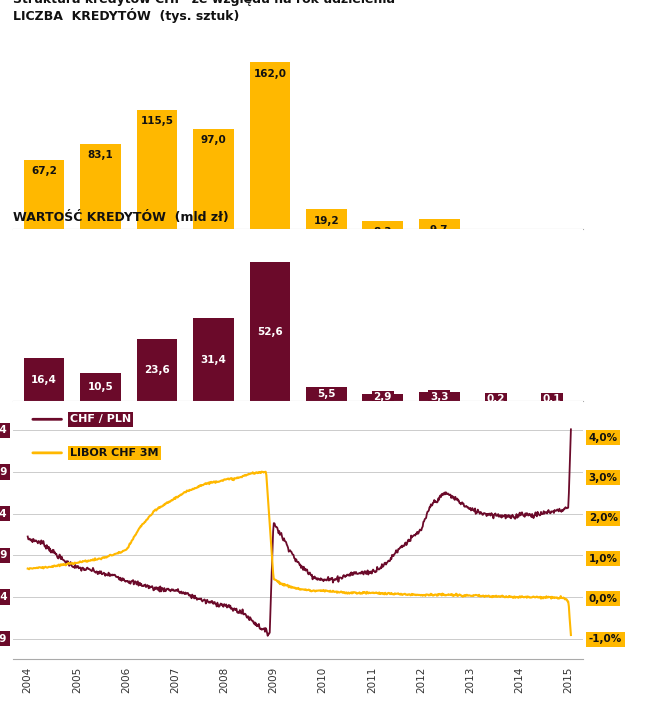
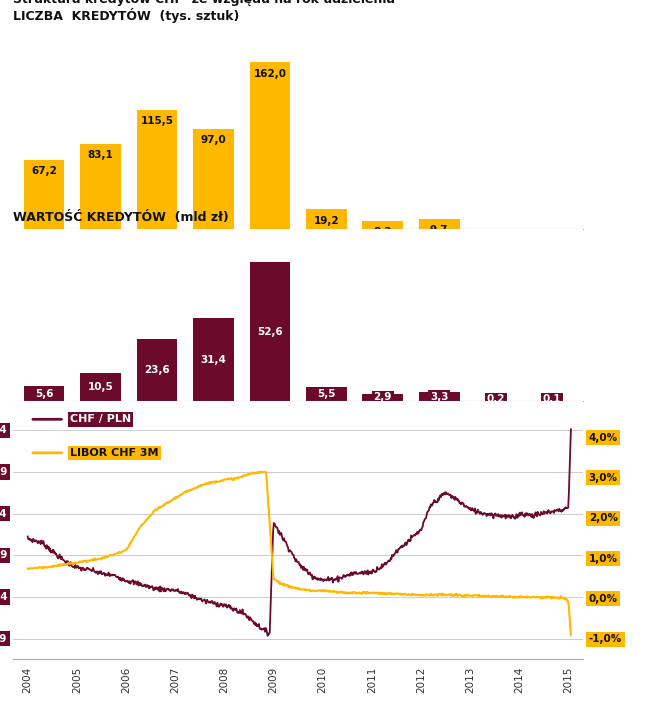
WARTOŚĆ KREDYTÓW (mld zł)/do 2005: 16,4 -> 5,6
